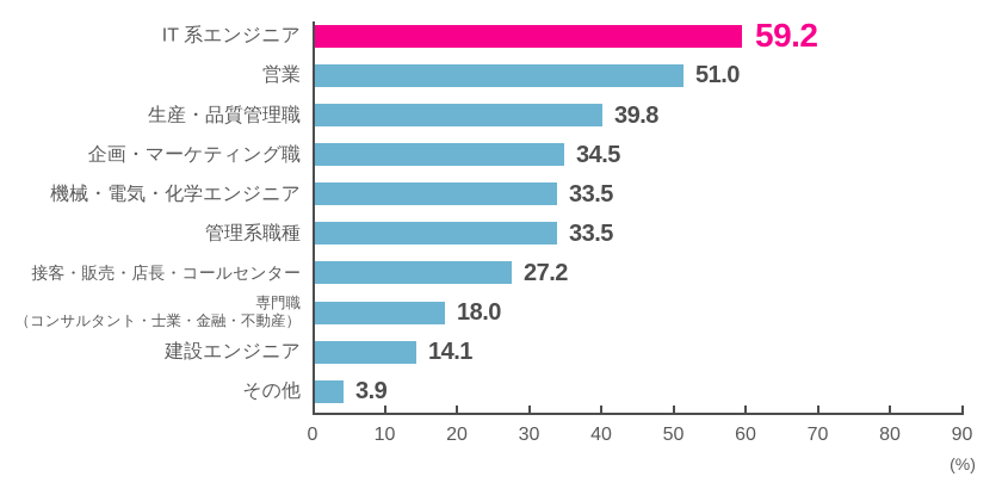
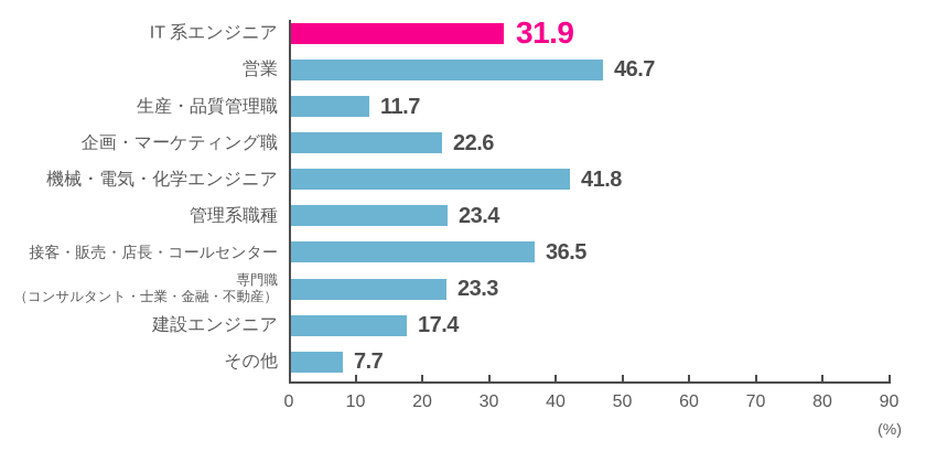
IT 系エンジニア: 59.2 -> 31.9
営業: 51.0 -> 46.7
生産・品質管理職: 39.8 -> 11.7
企画・マーケティング職: 34.5 -> 22.6
機械・電気・化学エンジニア: 33.5 -> 41.8
管理系職種: 33.5 -> 23.4
接客・販売・店長・コールセンター: 27.2 -> 36.5
専門職 （コンサルタント・士業・金融・不動産）: 18.0 -> 23.3
建設エンジニア: 14.1 -> 17.4
その他: 3.9 -> 7.7
